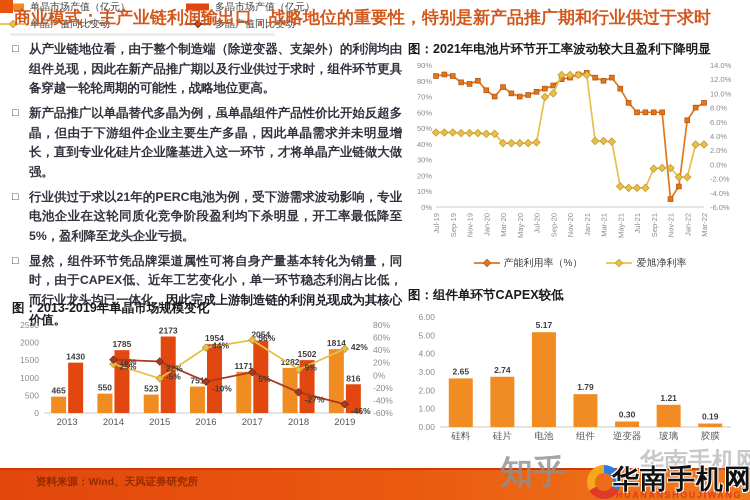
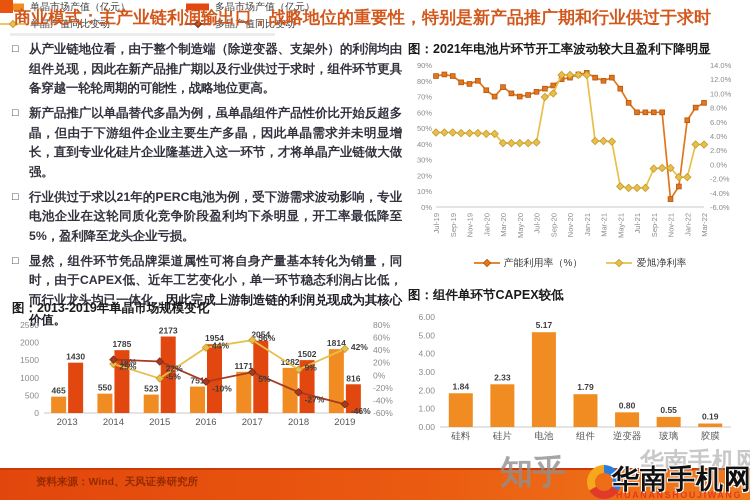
图：组件单环节CAPEX较低/硅料: 2.65 -> 1.84
图：组件单环节CAPEX较低/硅片: 2.74 -> 2.33
图：组件单环节CAPEX较低/逆变器: 0.30 -> 0.80
图：组件单环节CAPEX较低/玻璃: 1.21 -> 0.55
